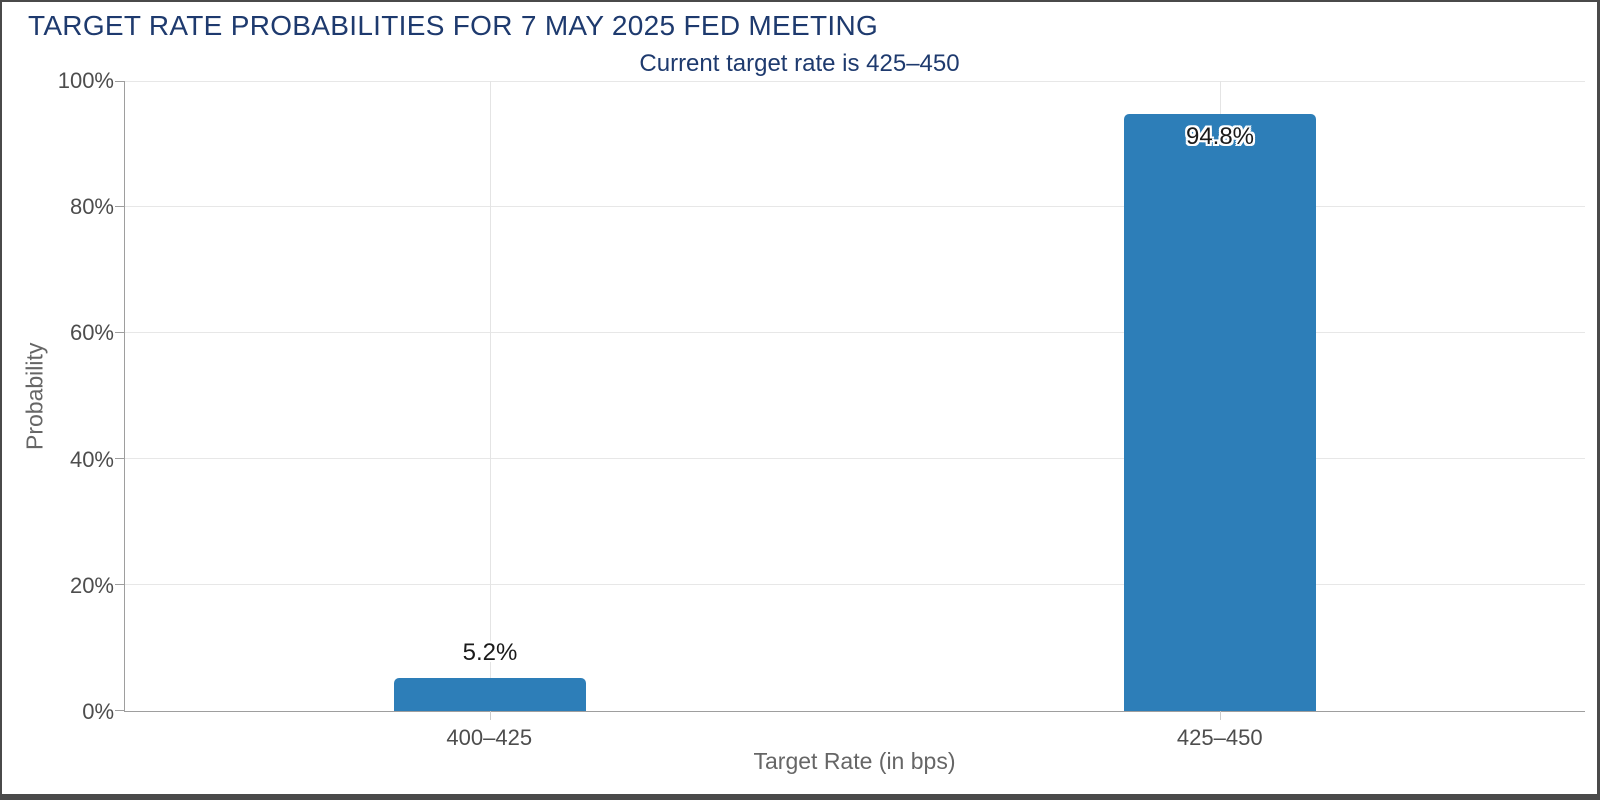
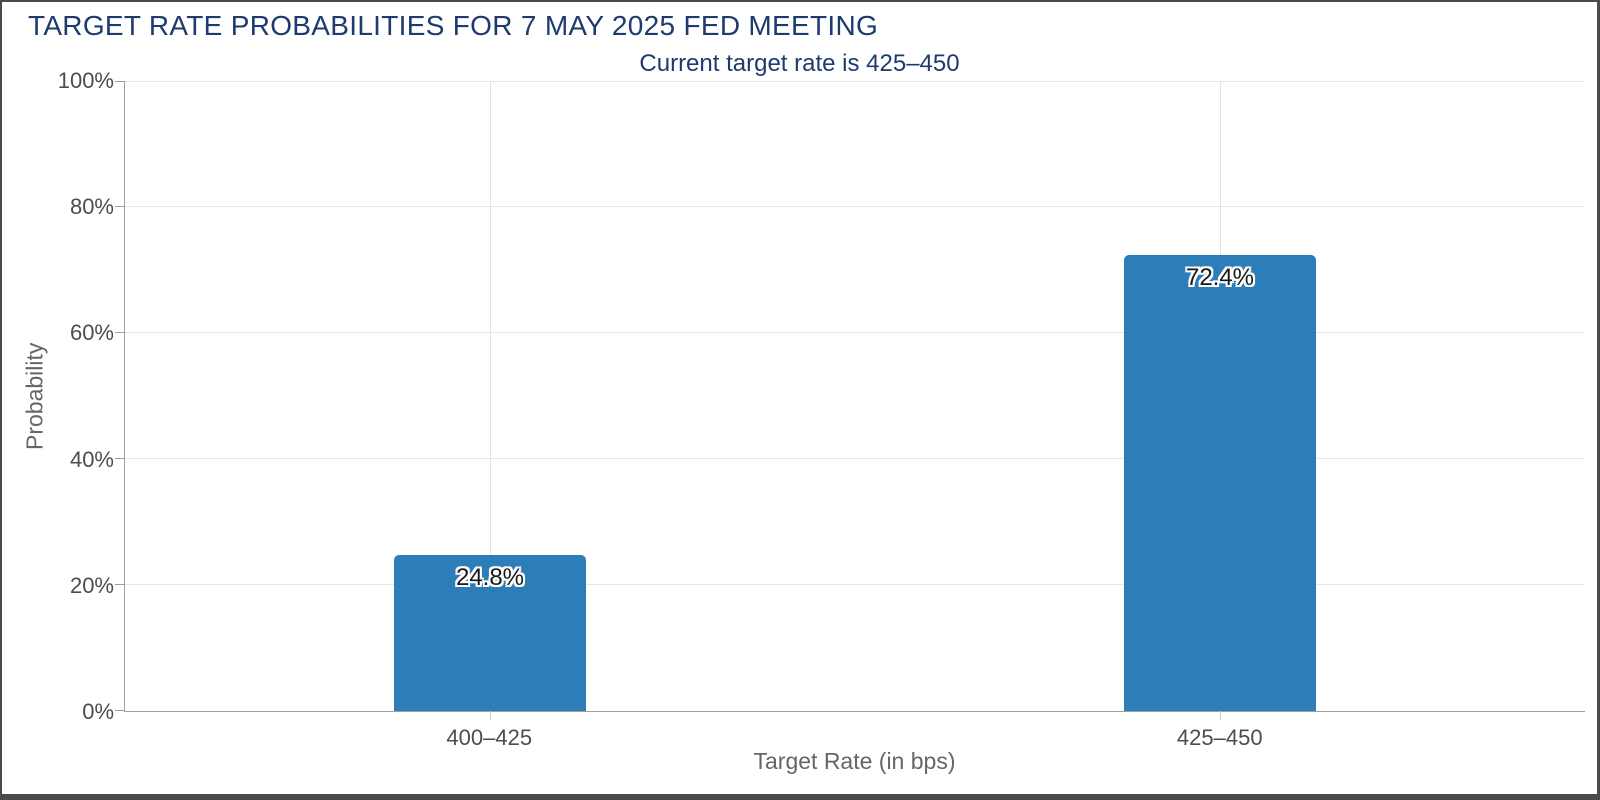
400–425: 5.2% -> 24.8%
425–450: 94.8% -> 72.4%
